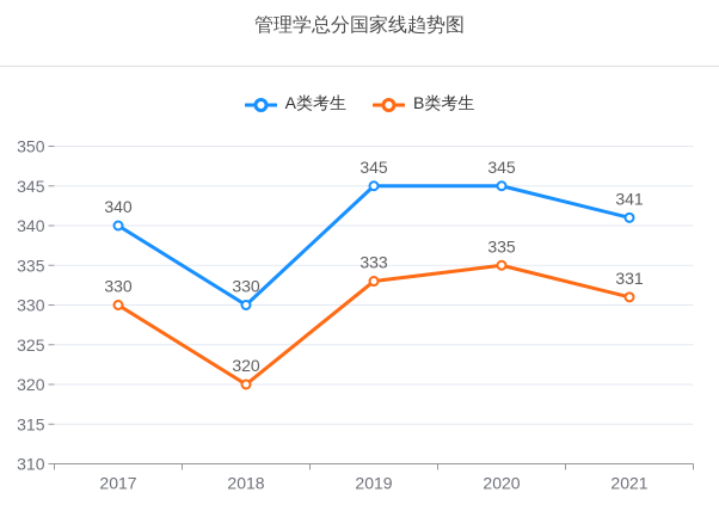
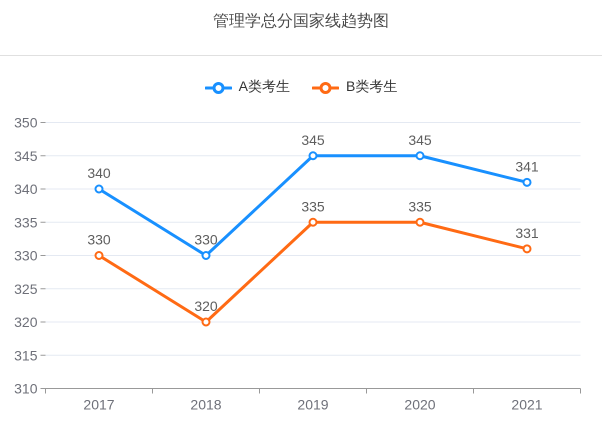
B类考生/2019: 333 -> 335
